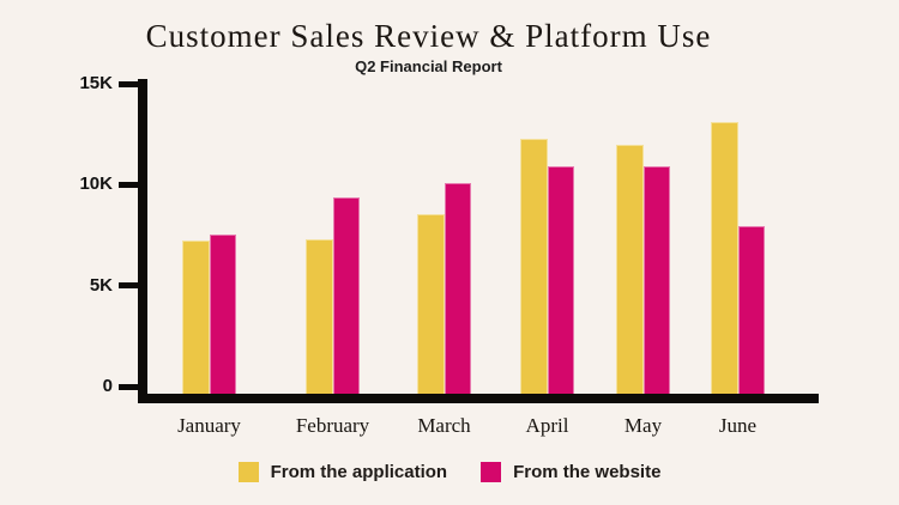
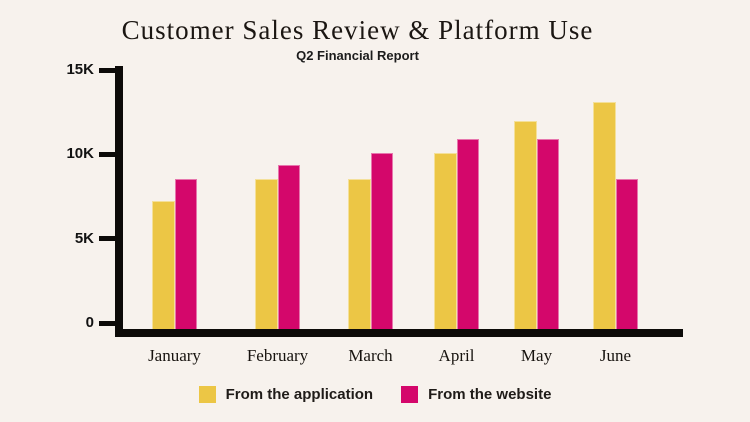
From the website/January: 7.6K -> 8.6K
From the application/February: 7.4K -> 8.6K
From the application/April: 12.2K -> 10.1K
From the website/June: 8.0K -> 8.6K
